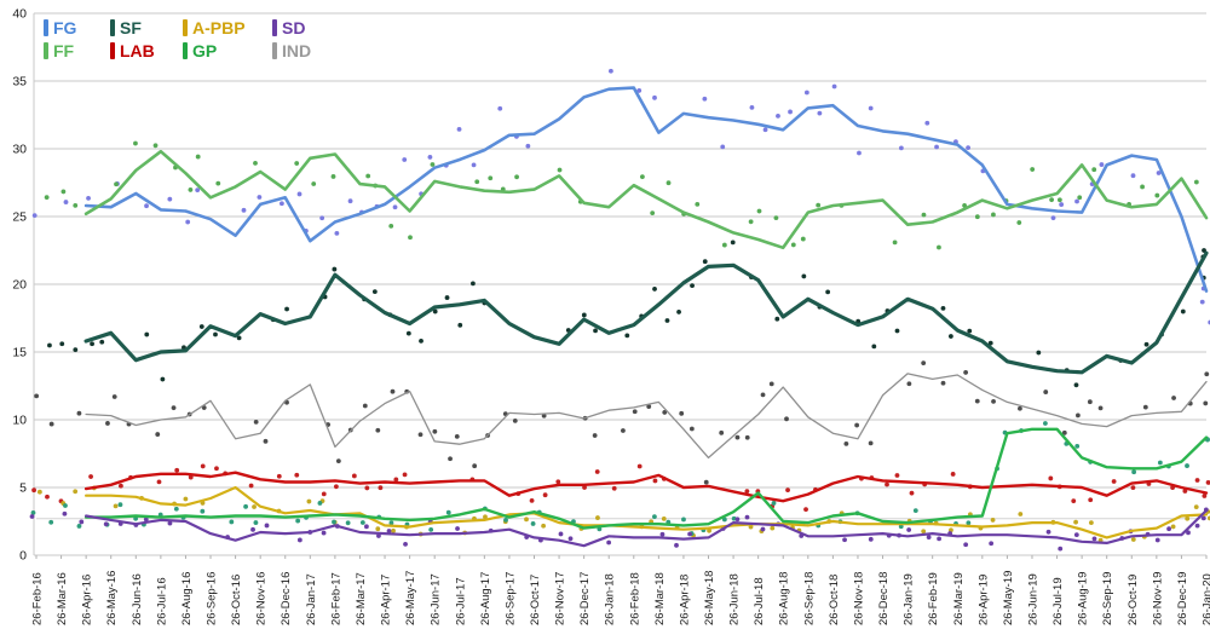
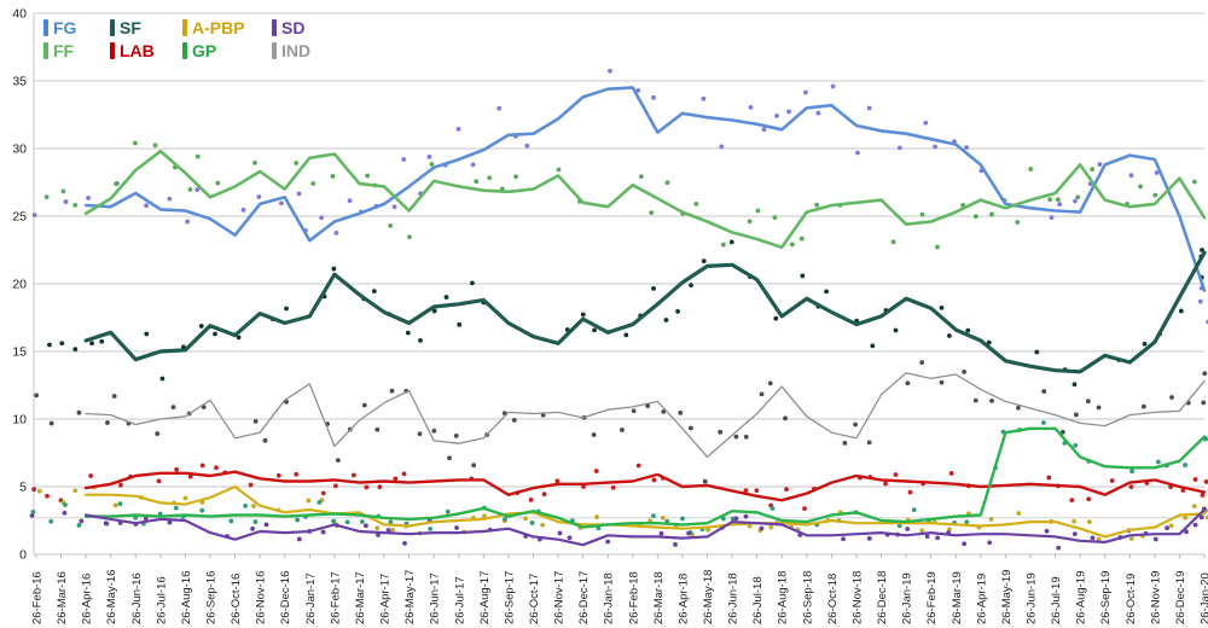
GP/26-Jul-18: 4.6 -> 3.1
